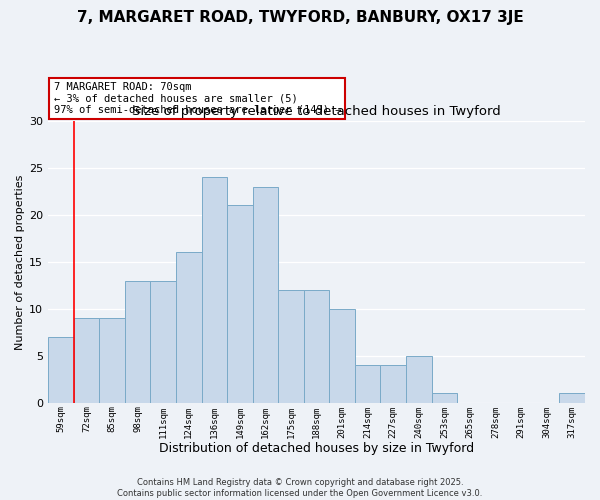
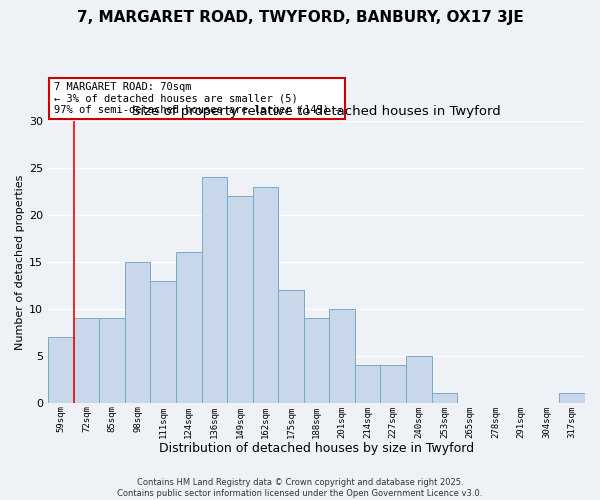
98sqm: 13 -> 15
149sqm: 21 -> 22
188sqm: 12 -> 9
